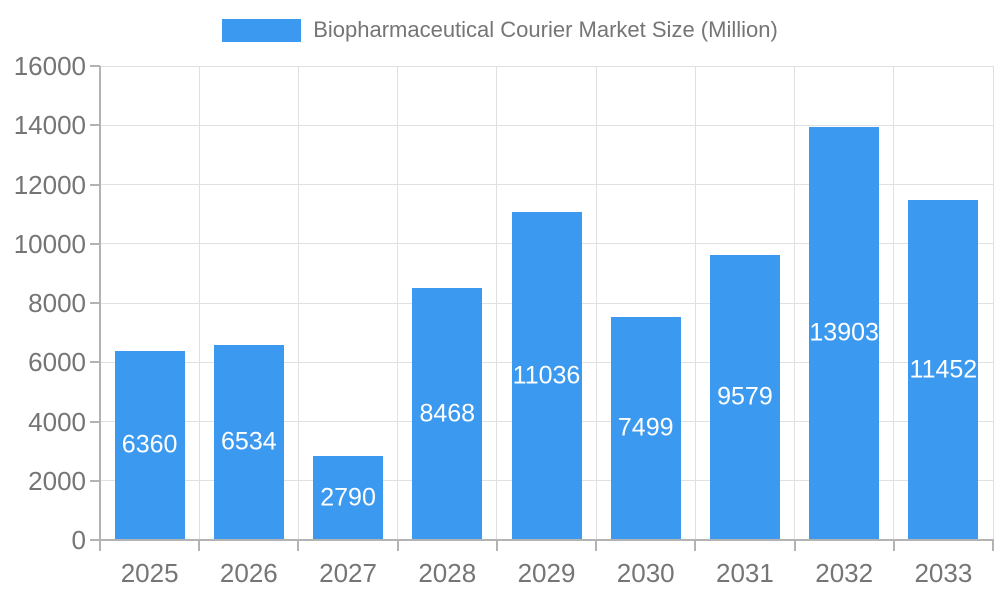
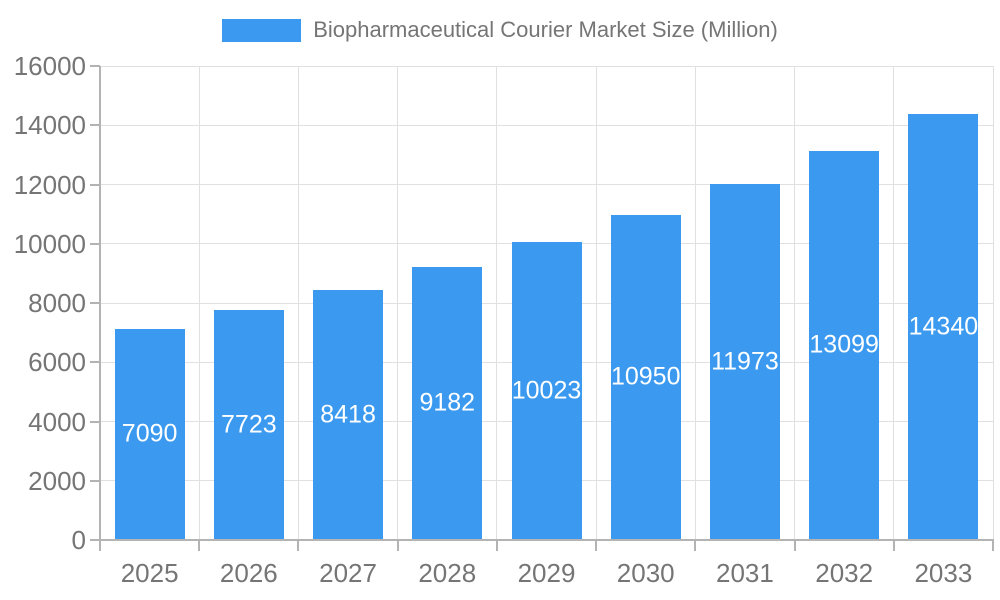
2025: 6360 -> 7090
2026: 6534 -> 7723
2027: 2790 -> 8418
2028: 8468 -> 9182
2029: 11036 -> 10023
2030: 7499 -> 10950
2031: 9579 -> 11973
2032: 13903 -> 13099
2033: 11452 -> 14340
